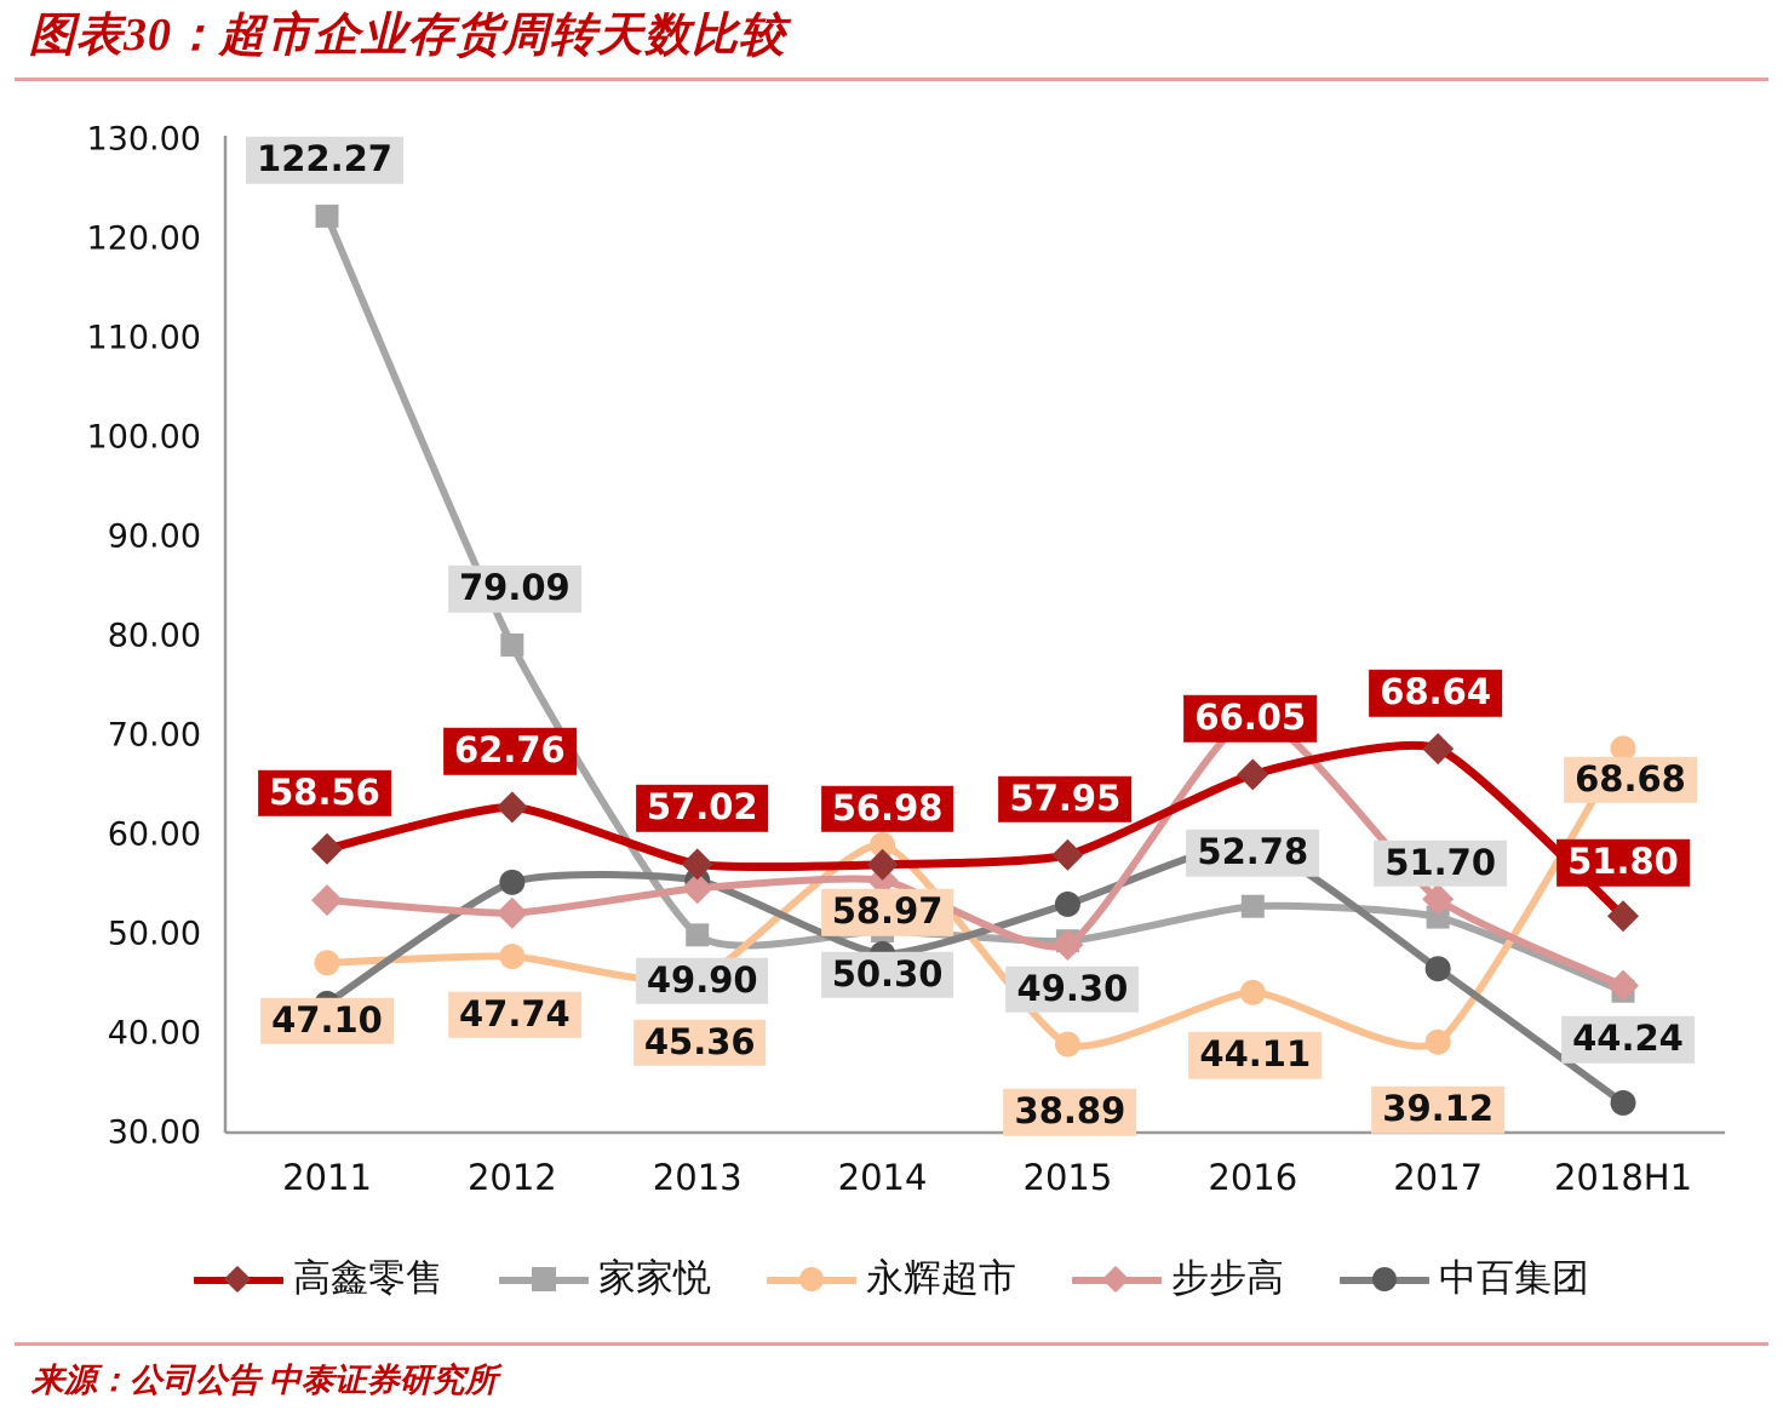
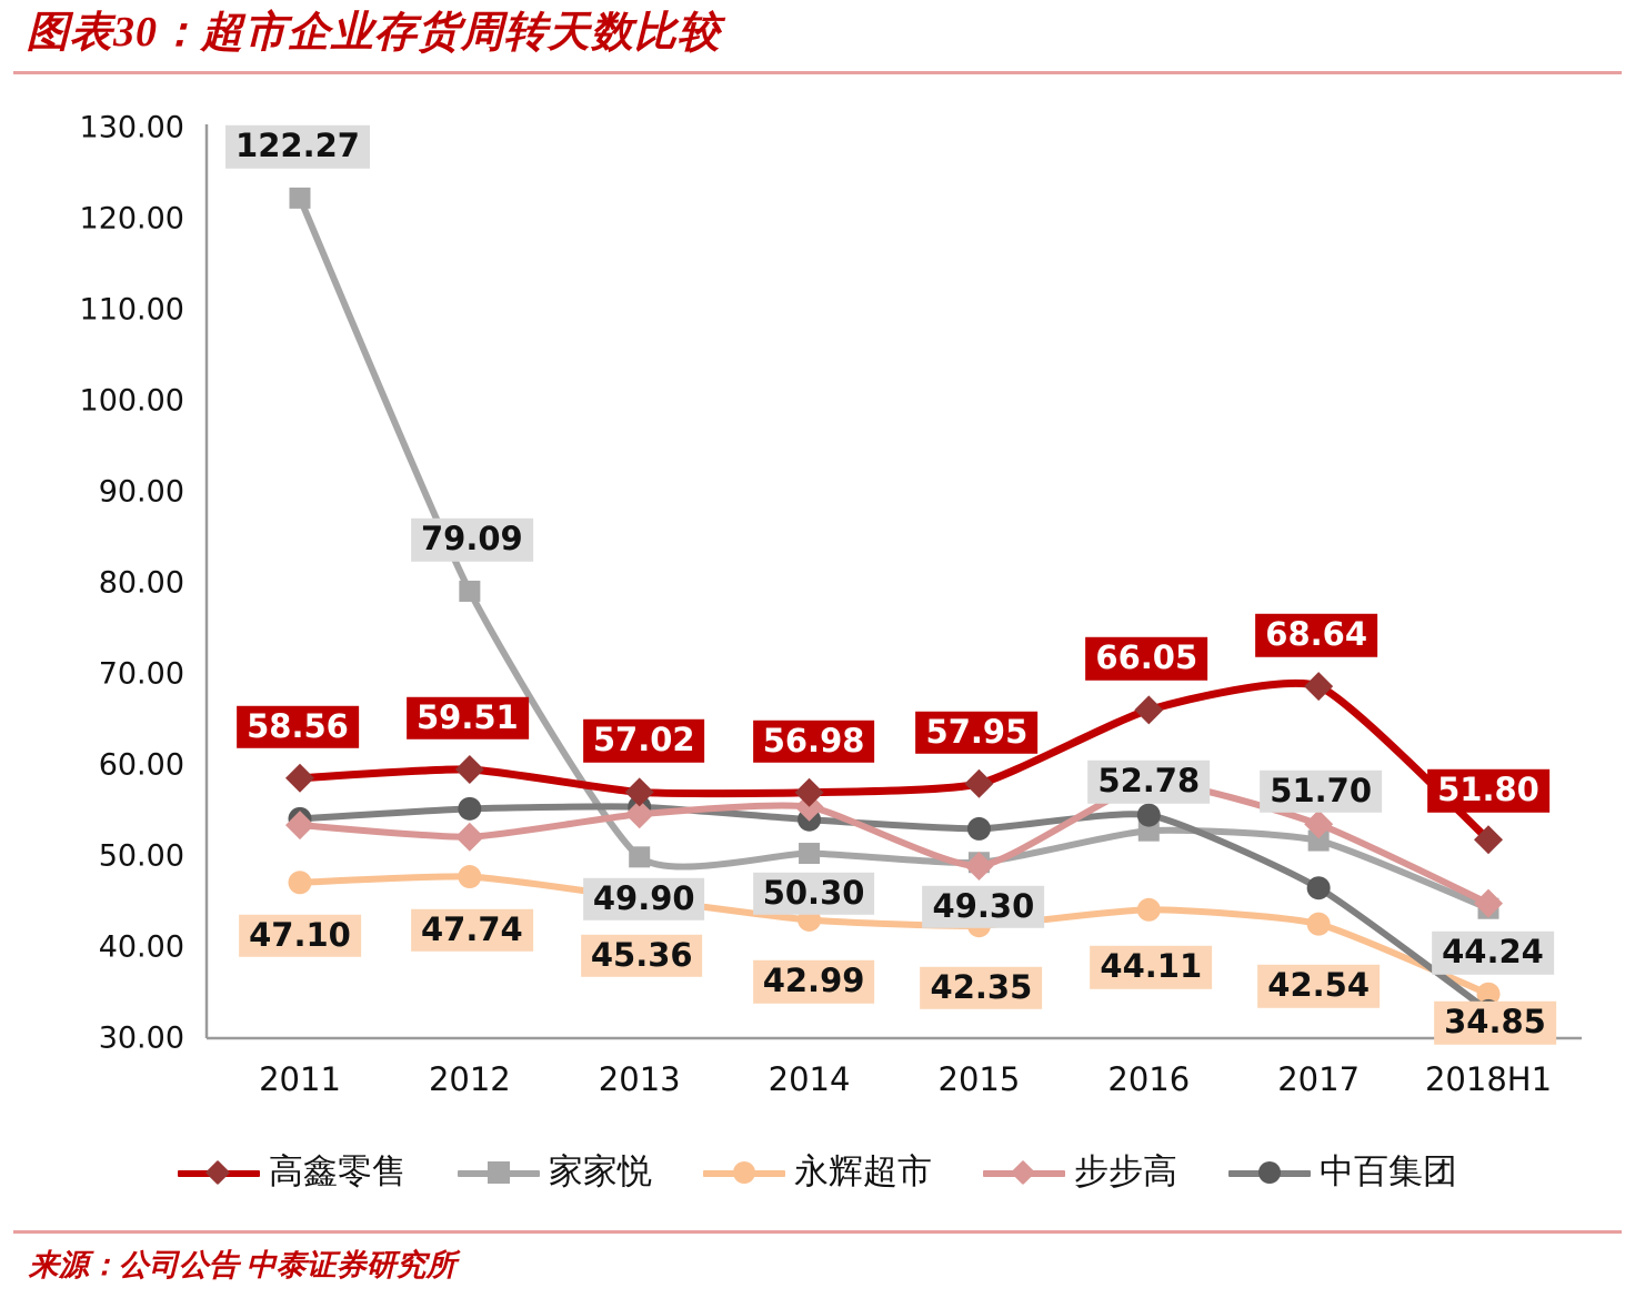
中百集团/2011: 43 -> 54
高鑫零售/2012: 62.76 -> 59.51
永辉超市/2014: 58.97 -> 42.99
中百集团/2014: 48 -> 54
永辉超市/2015: 38.89 -> 42.35
步步高/2016: 72 -> 58
中百集团/2016: 59 -> 54
永辉超市/2017: 39.12 -> 42.54
永辉超市/2018H1: 68.68 -> 34.85
